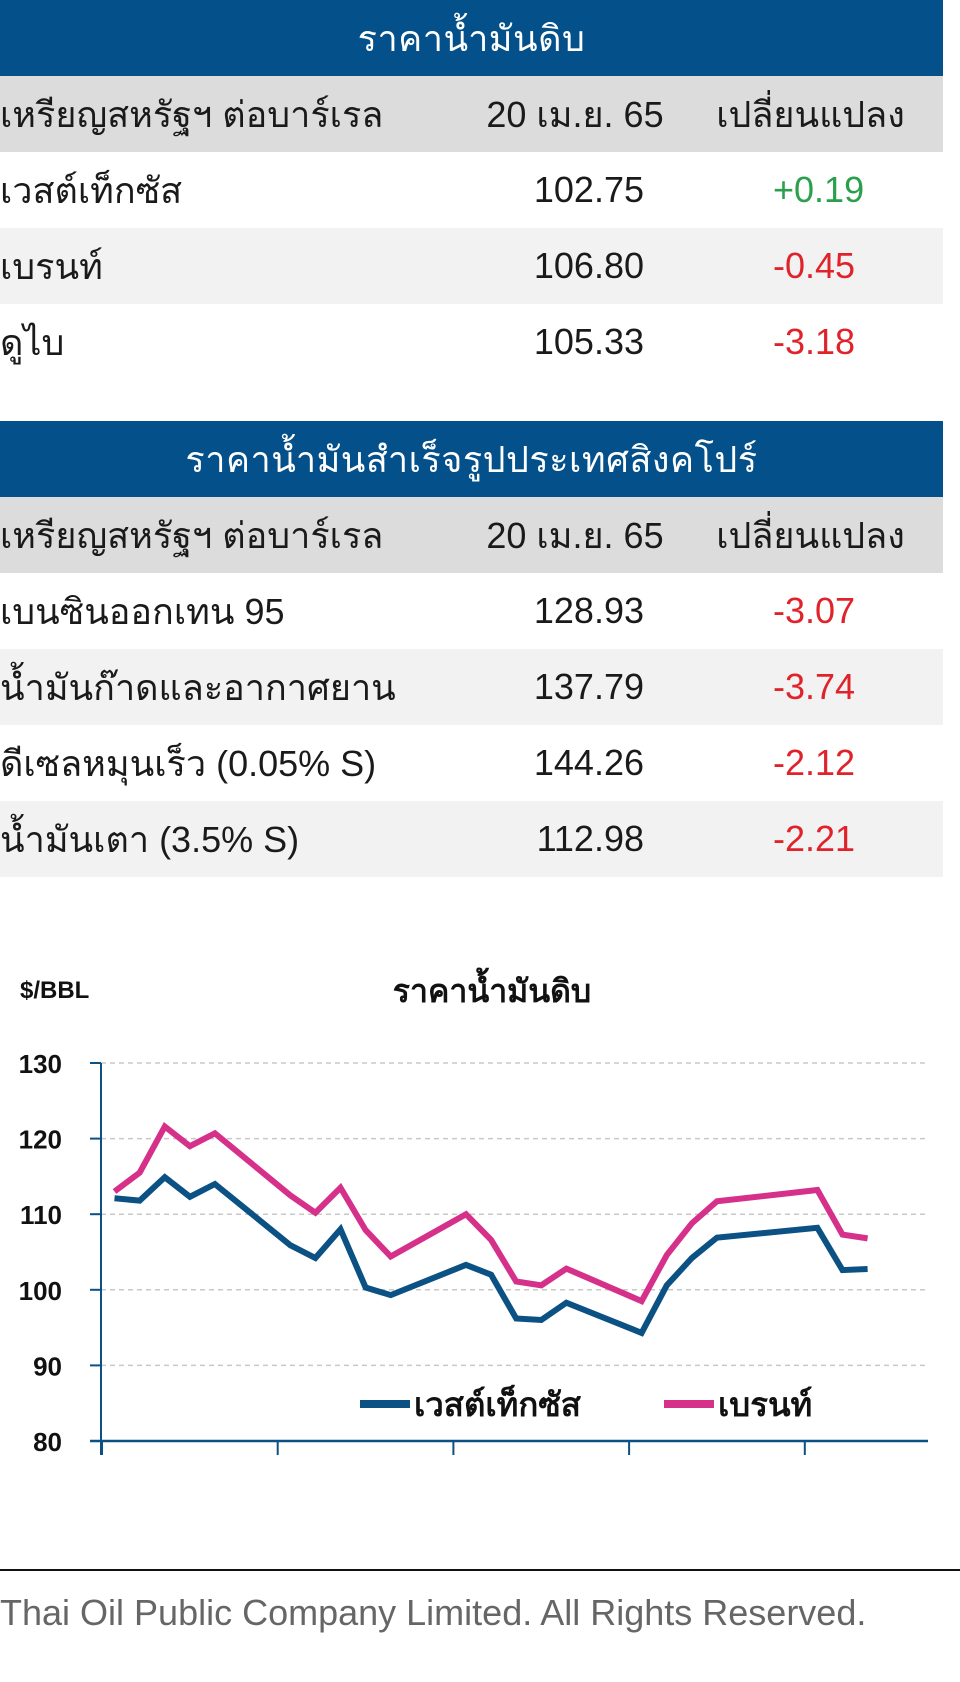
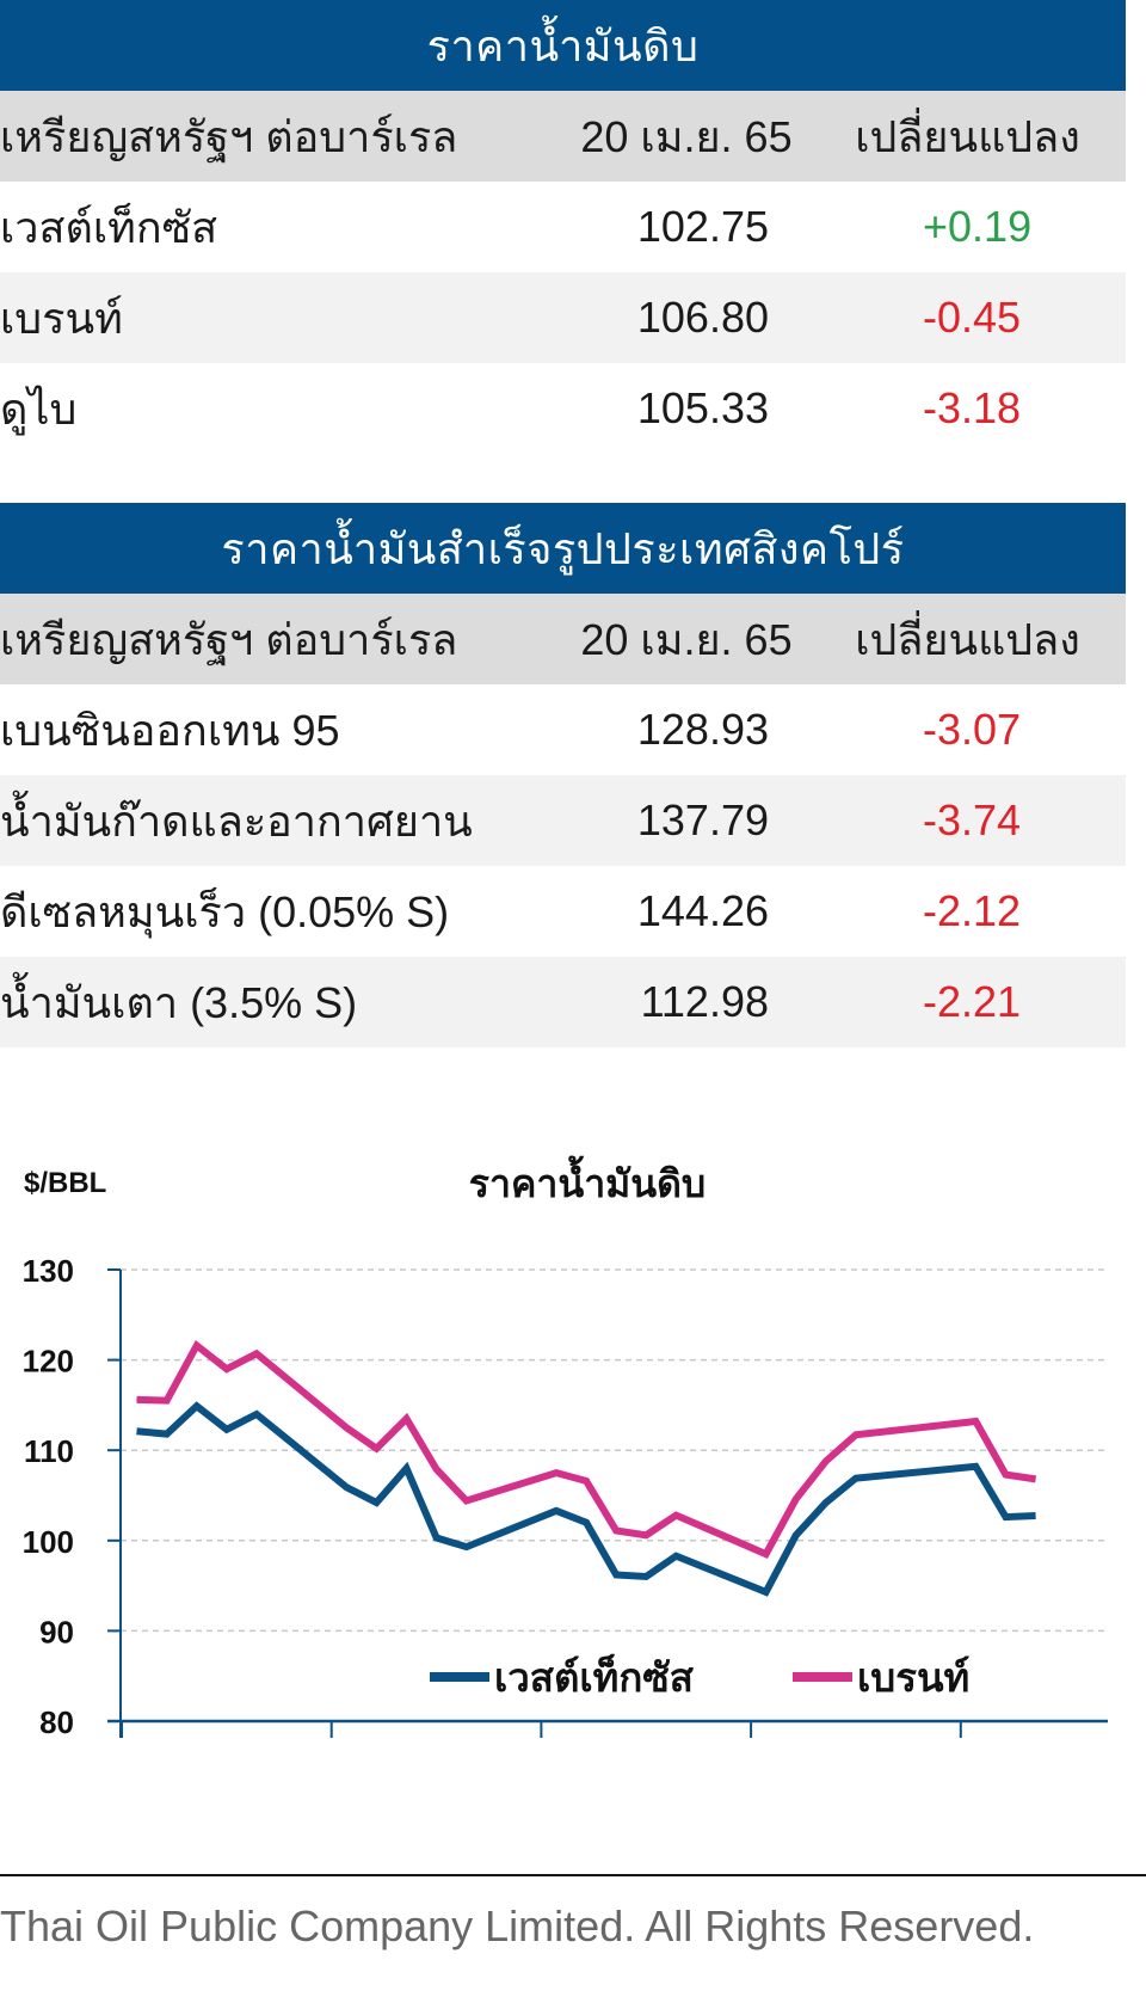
เบรนท์/21 มี.ค.: 113 -> 116
เบรนท์/4 เม.ย.: 110 -> 108
